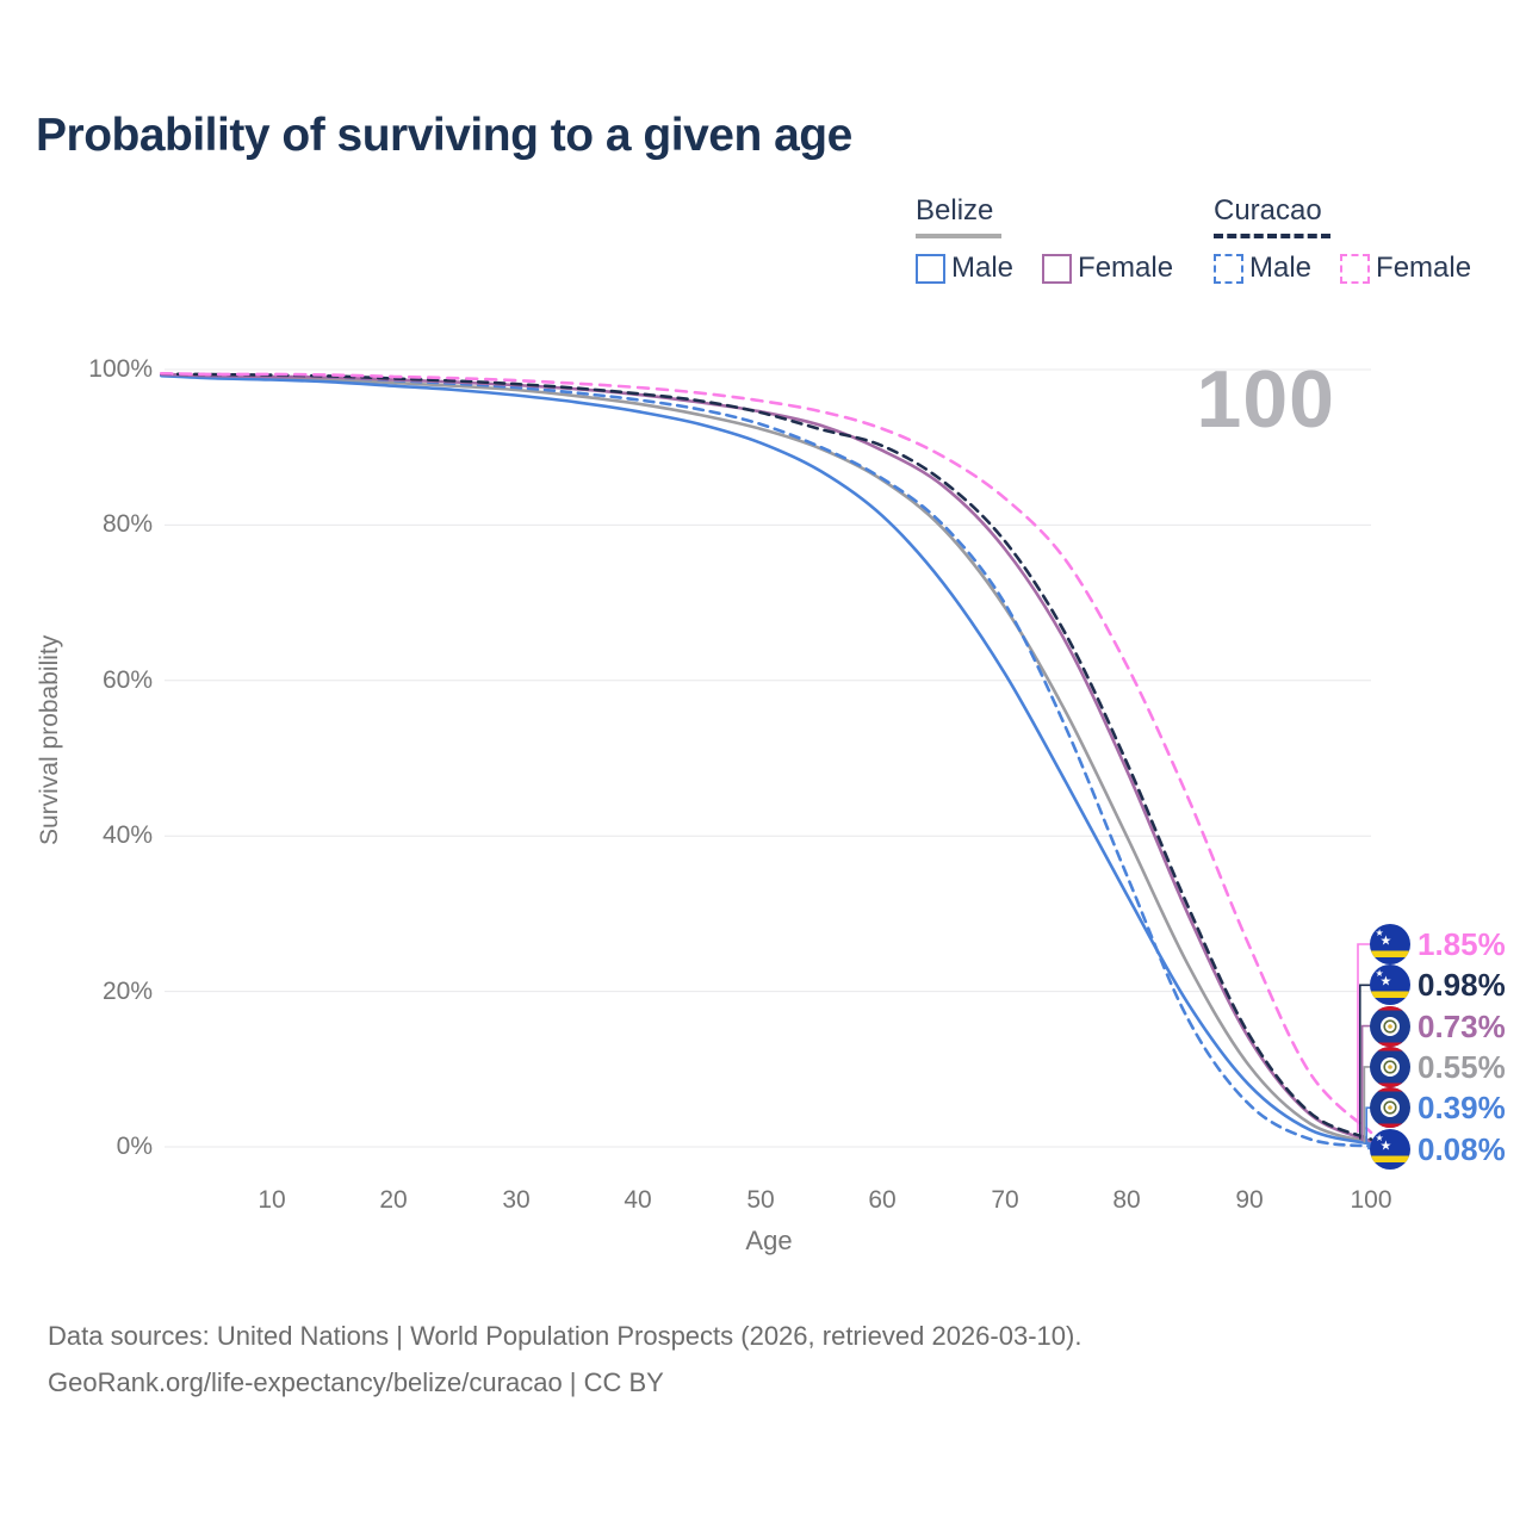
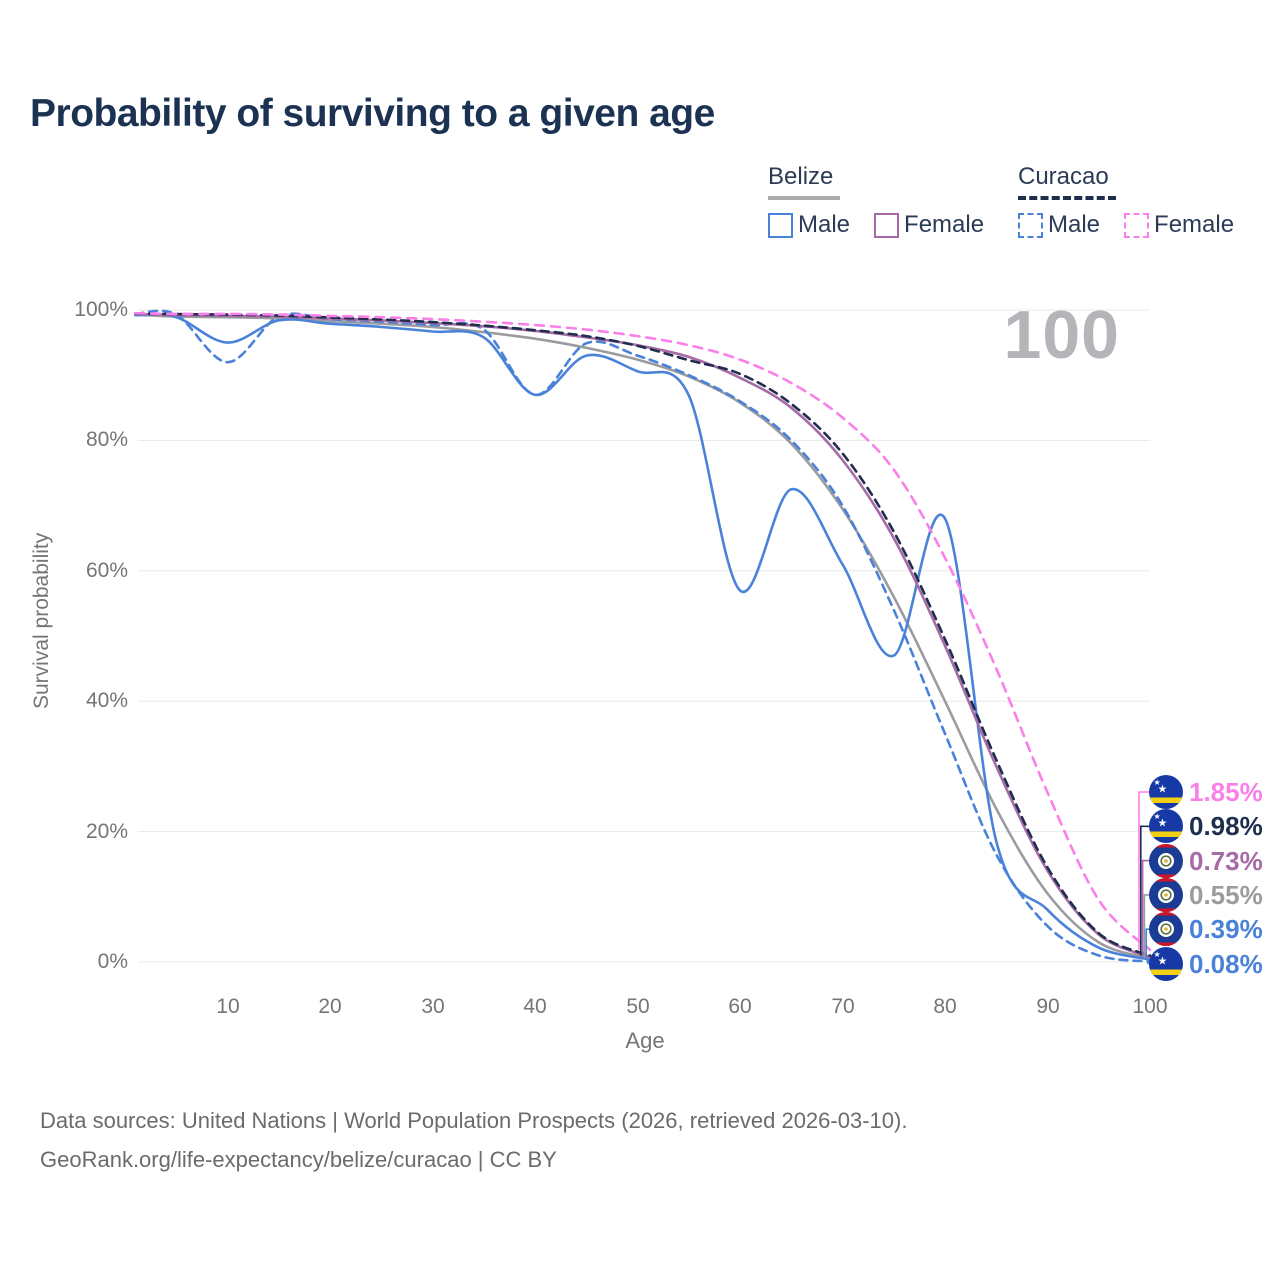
Belize Male/10: 99% -> 95%
Curacao Male/10: 99% -> 92%
Belize Male/40: 95% -> 87%
Curacao Male/40: 96% -> 87%
Belize Male/60: 81% -> 57%
Belize Male/80: 32% -> 68%
